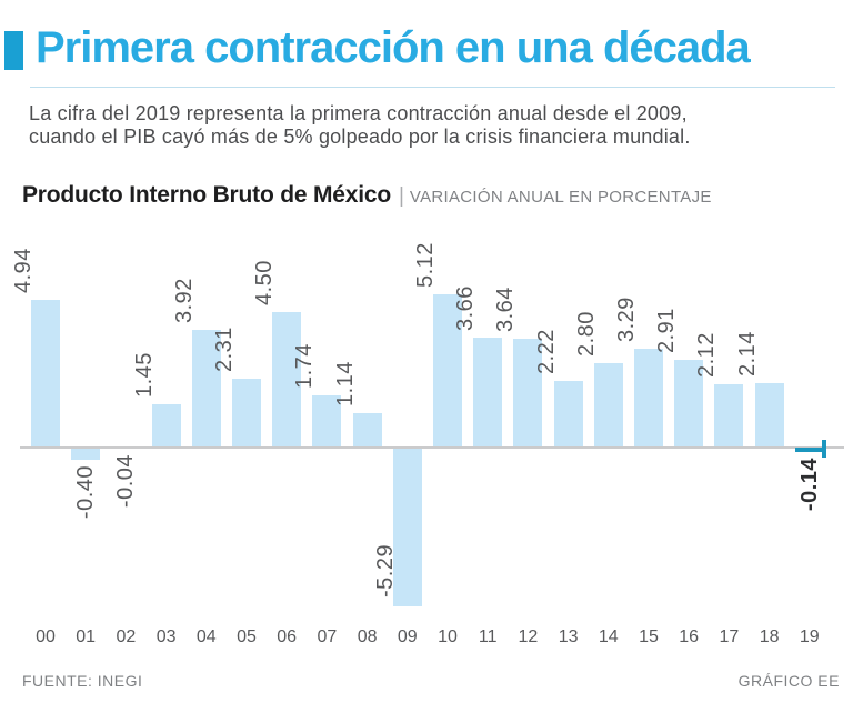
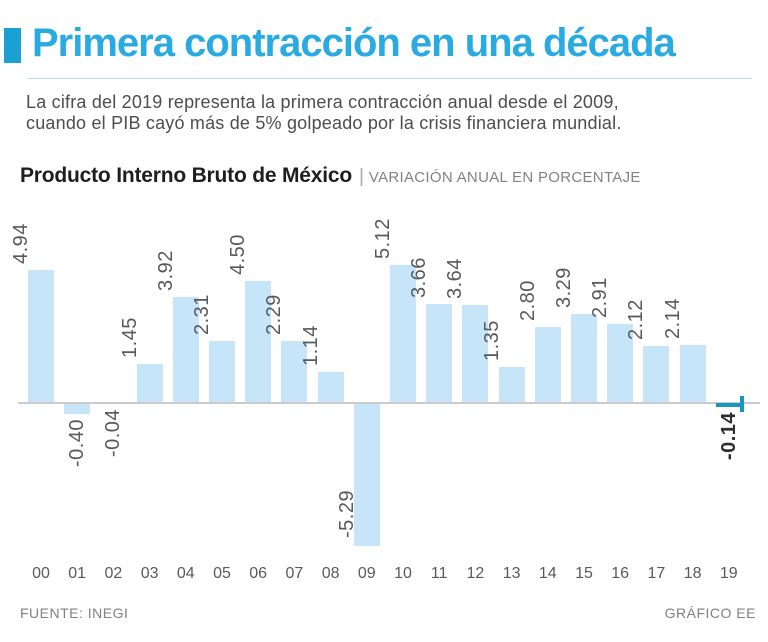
07: 1.74 -> 2.29
13: 2.22 -> 1.35
